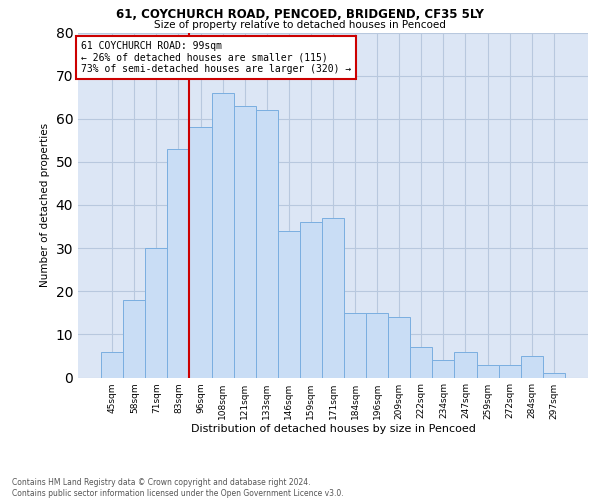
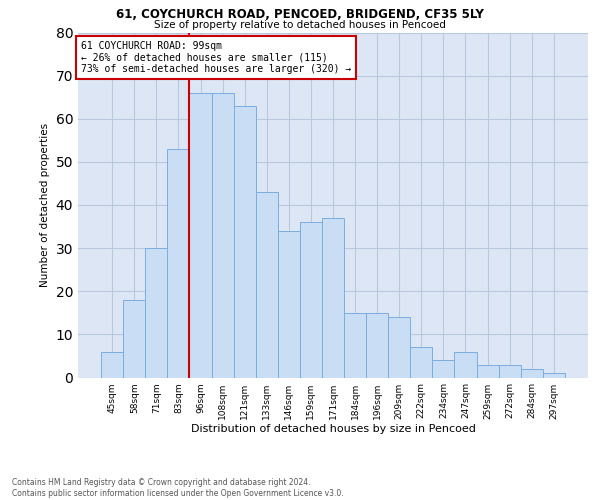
96sqm: 58 -> 66
133sqm: 62 -> 43
284sqm: 5 -> 2
